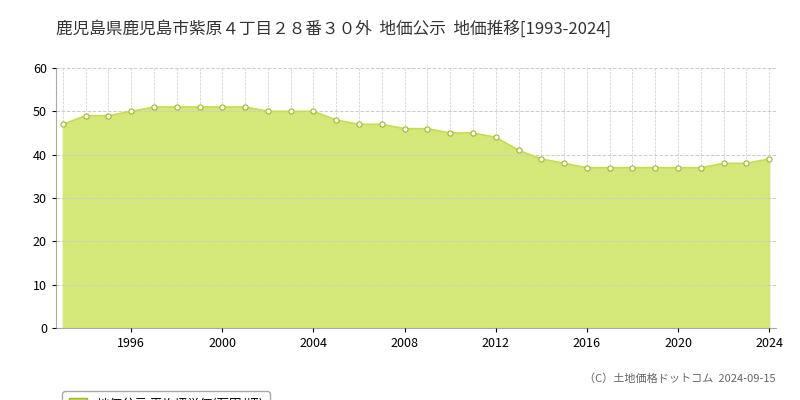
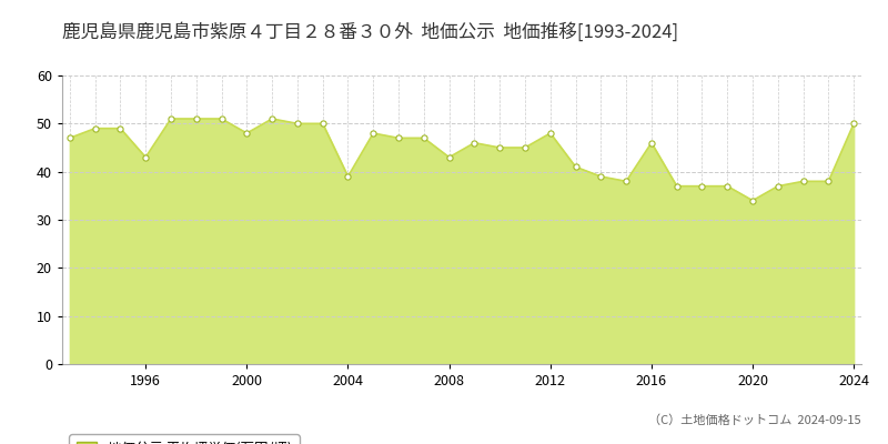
1996: 50 -> 43
2000: 51 -> 48
2004: 50 -> 39
2008: 46 -> 43
2012: 44 -> 48
2016: 37 -> 46
2020: 37 -> 34
2024: 39 -> 50
